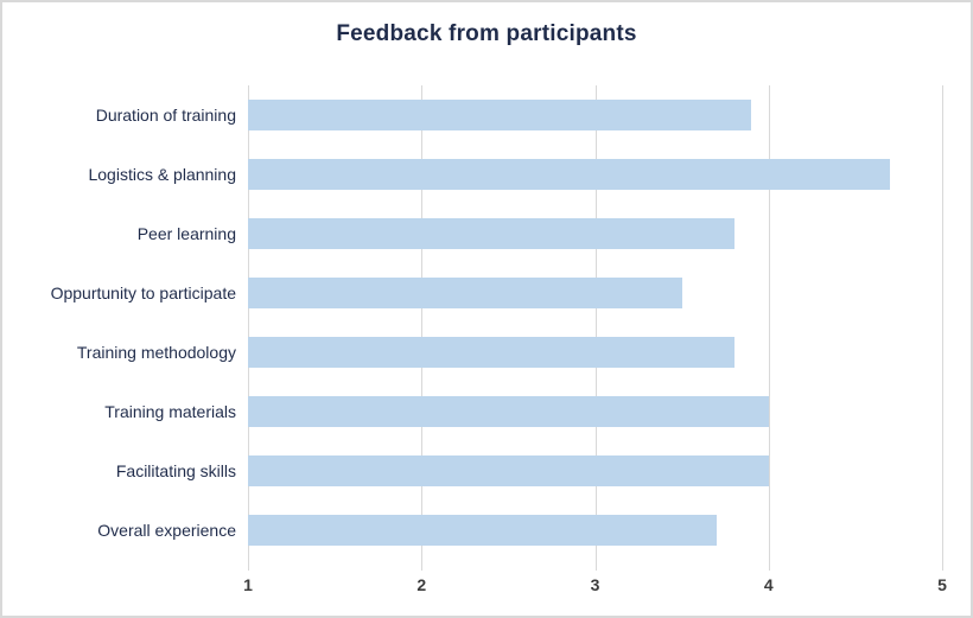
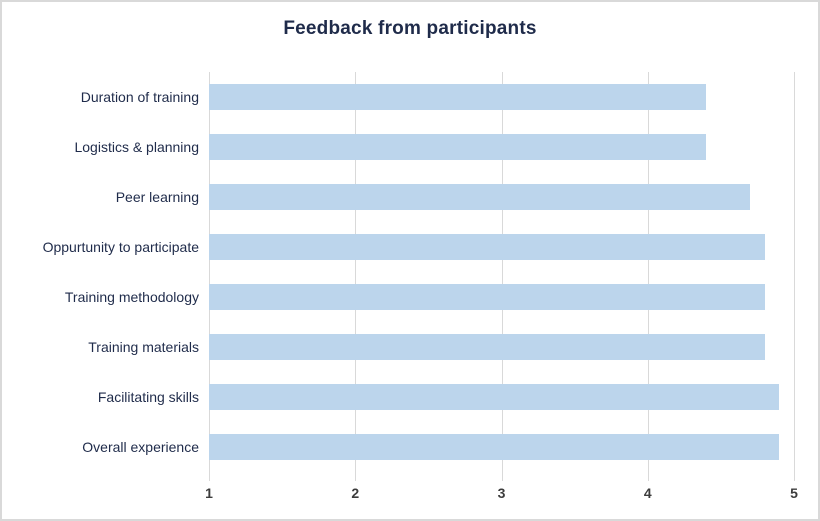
Duration of training: 3.9 -> 4.4
Logistics & planning: 4.7 -> 4.4
Peer learning: 3.8 -> 4.7
Oppurtunity to participate: 3.5 -> 4.8
Training methodology: 3.8 -> 4.8
Training materials: 4.0 -> 4.8
Facilitating skills: 4.0 -> 4.9
Overall experience: 3.7 -> 4.9
